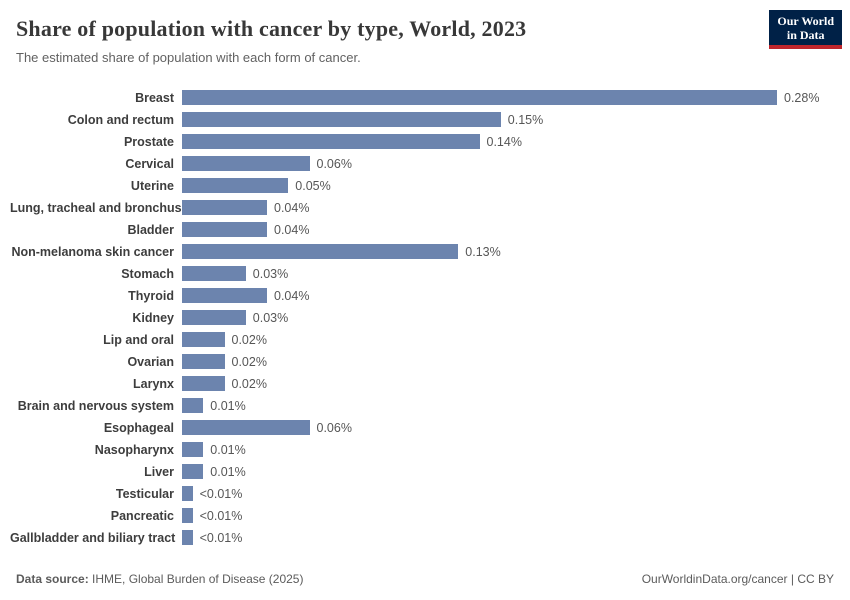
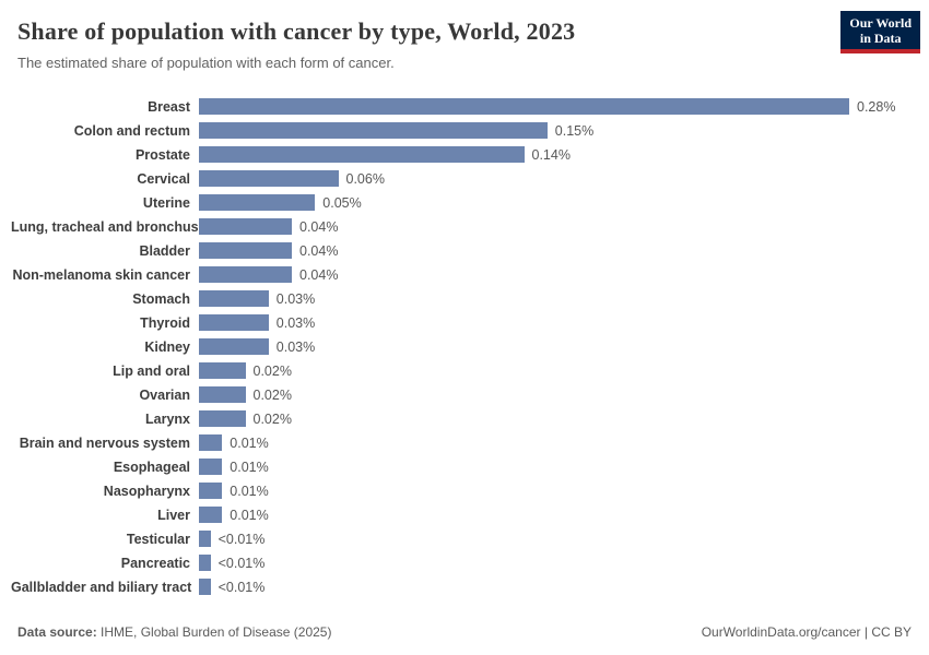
Non-melanoma skin cancer: 0.13% -> 0.04%
Thyroid: 0.04% -> 0.03%
Esophageal: 0.06% -> 0.01%
